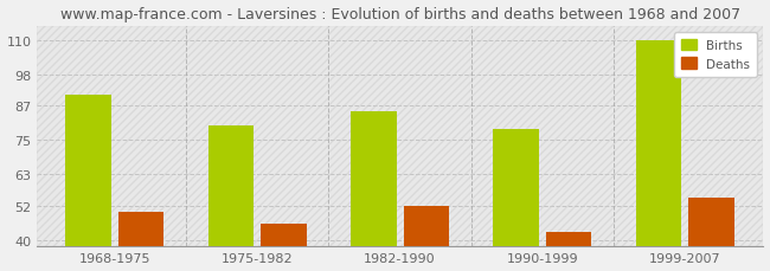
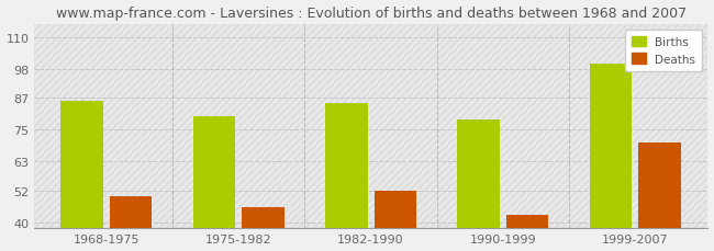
Births/1968-1975: 91 -> 86
Births/1999-2007: 110 -> 100
Deaths/1999-2007: 55 -> 70
